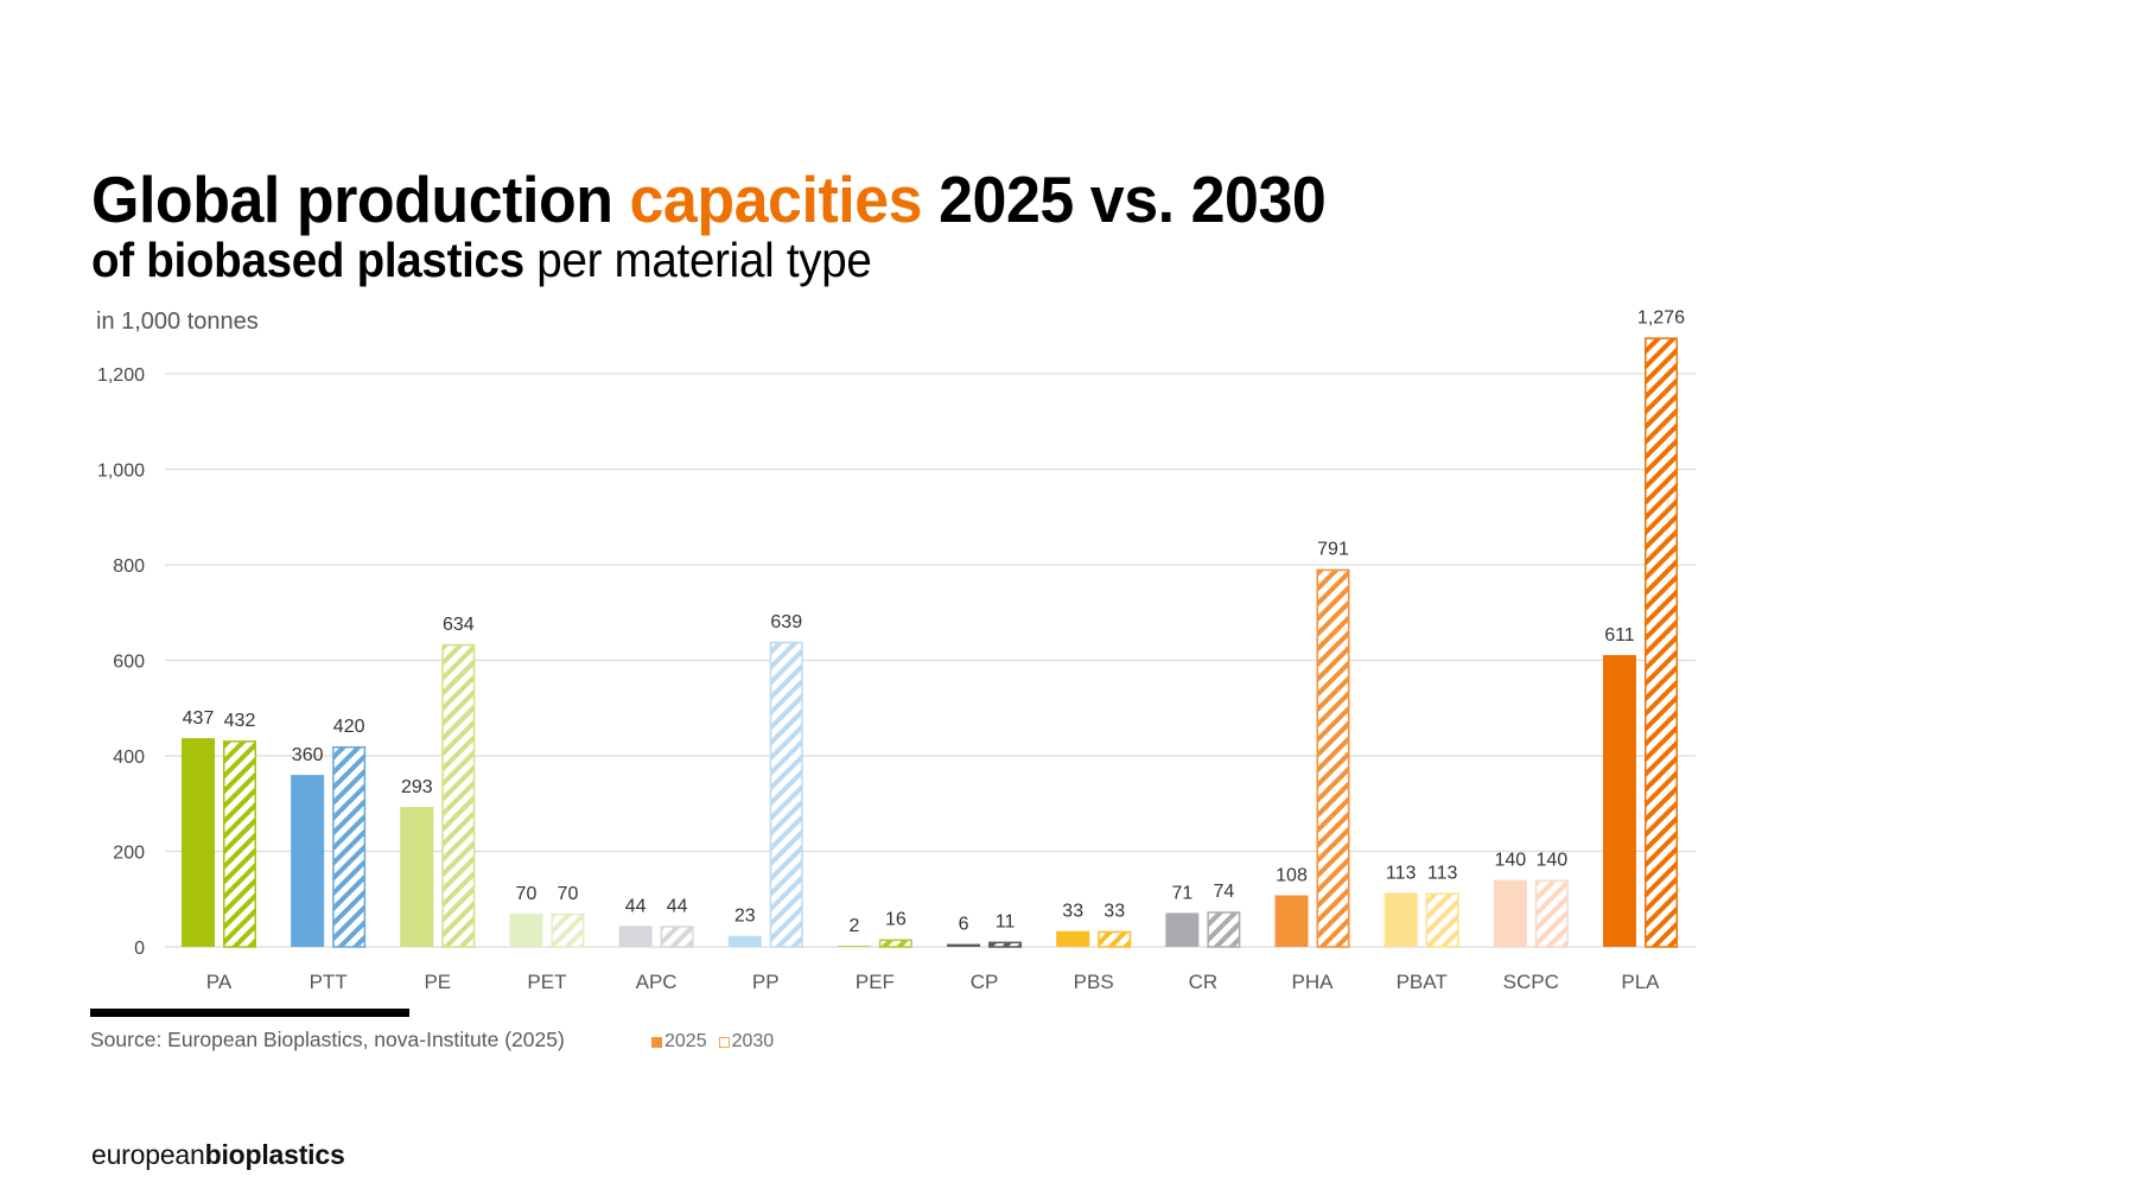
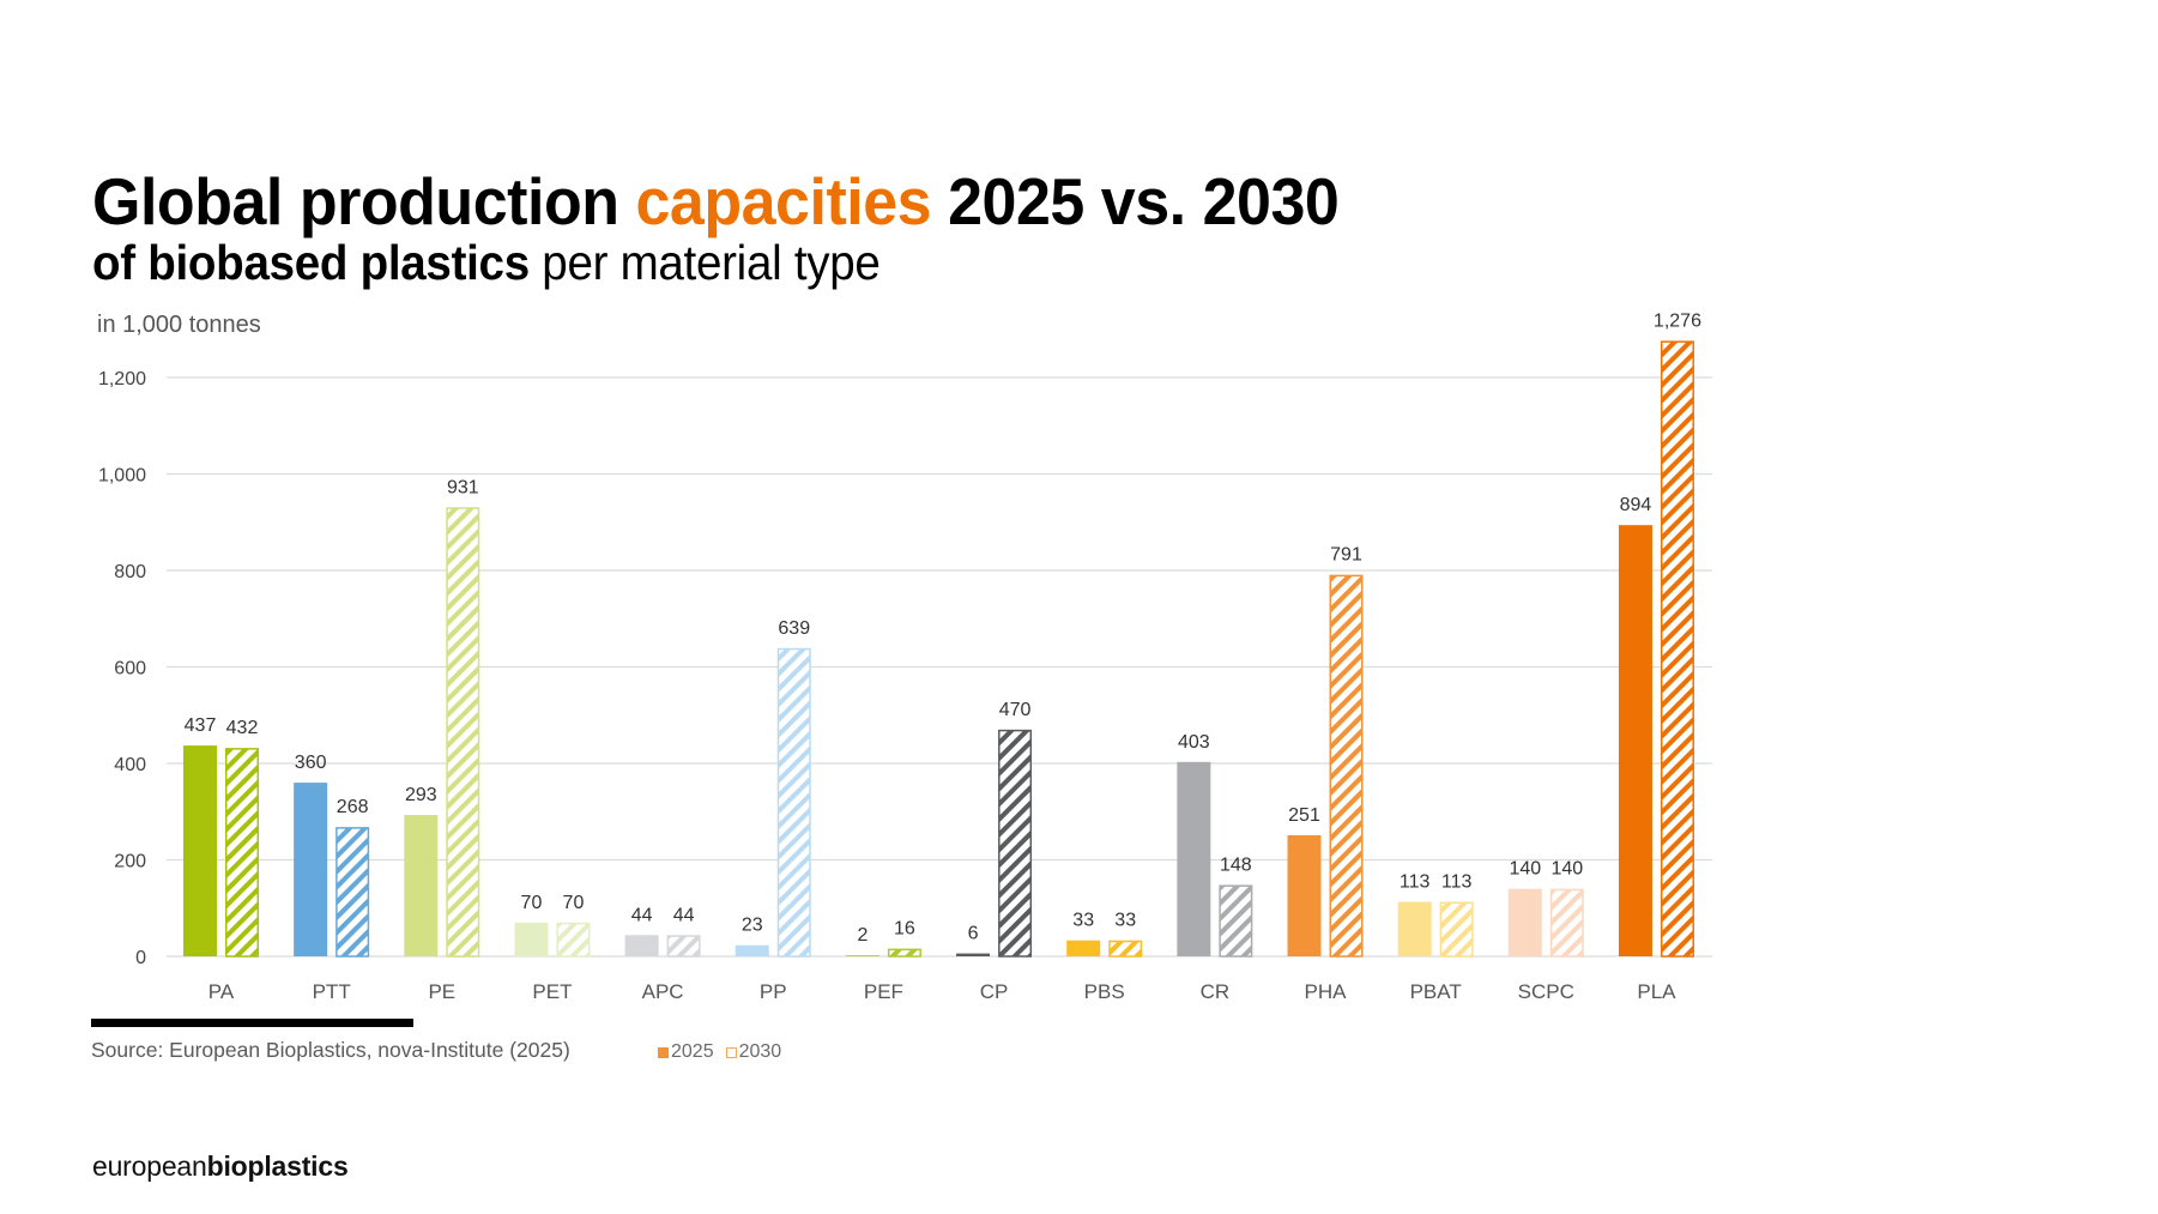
2030/PTT: 420 -> 268
2030/PE: 634 -> 931
2030/CP: 11 -> 470
2025/CR: 71 -> 403
2030/CR: 74 -> 148
2025/PHA: 108 -> 251
2025/PLA: 611 -> 894
